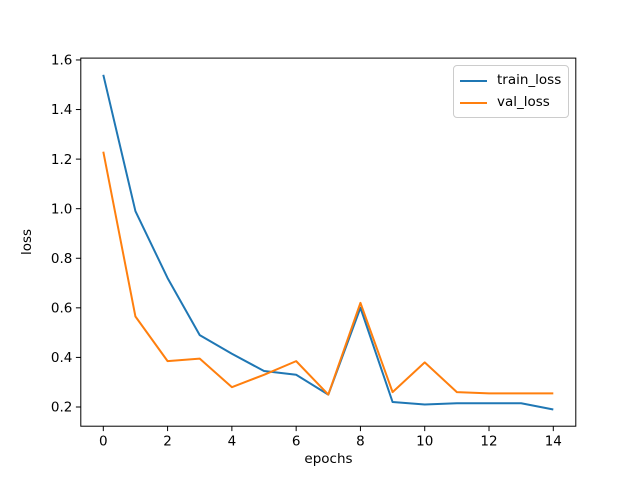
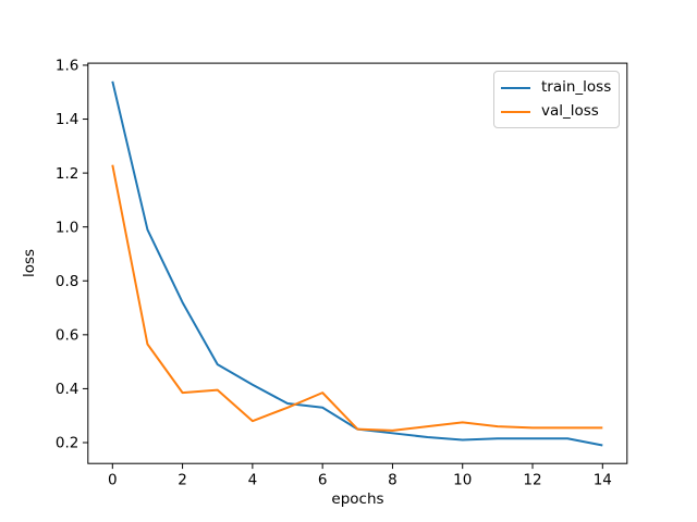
train_loss/8: 0.60 -> 0.23
val_loss/8: 0.62 -> 0.24
val_loss/10: 0.38 -> 0.28
